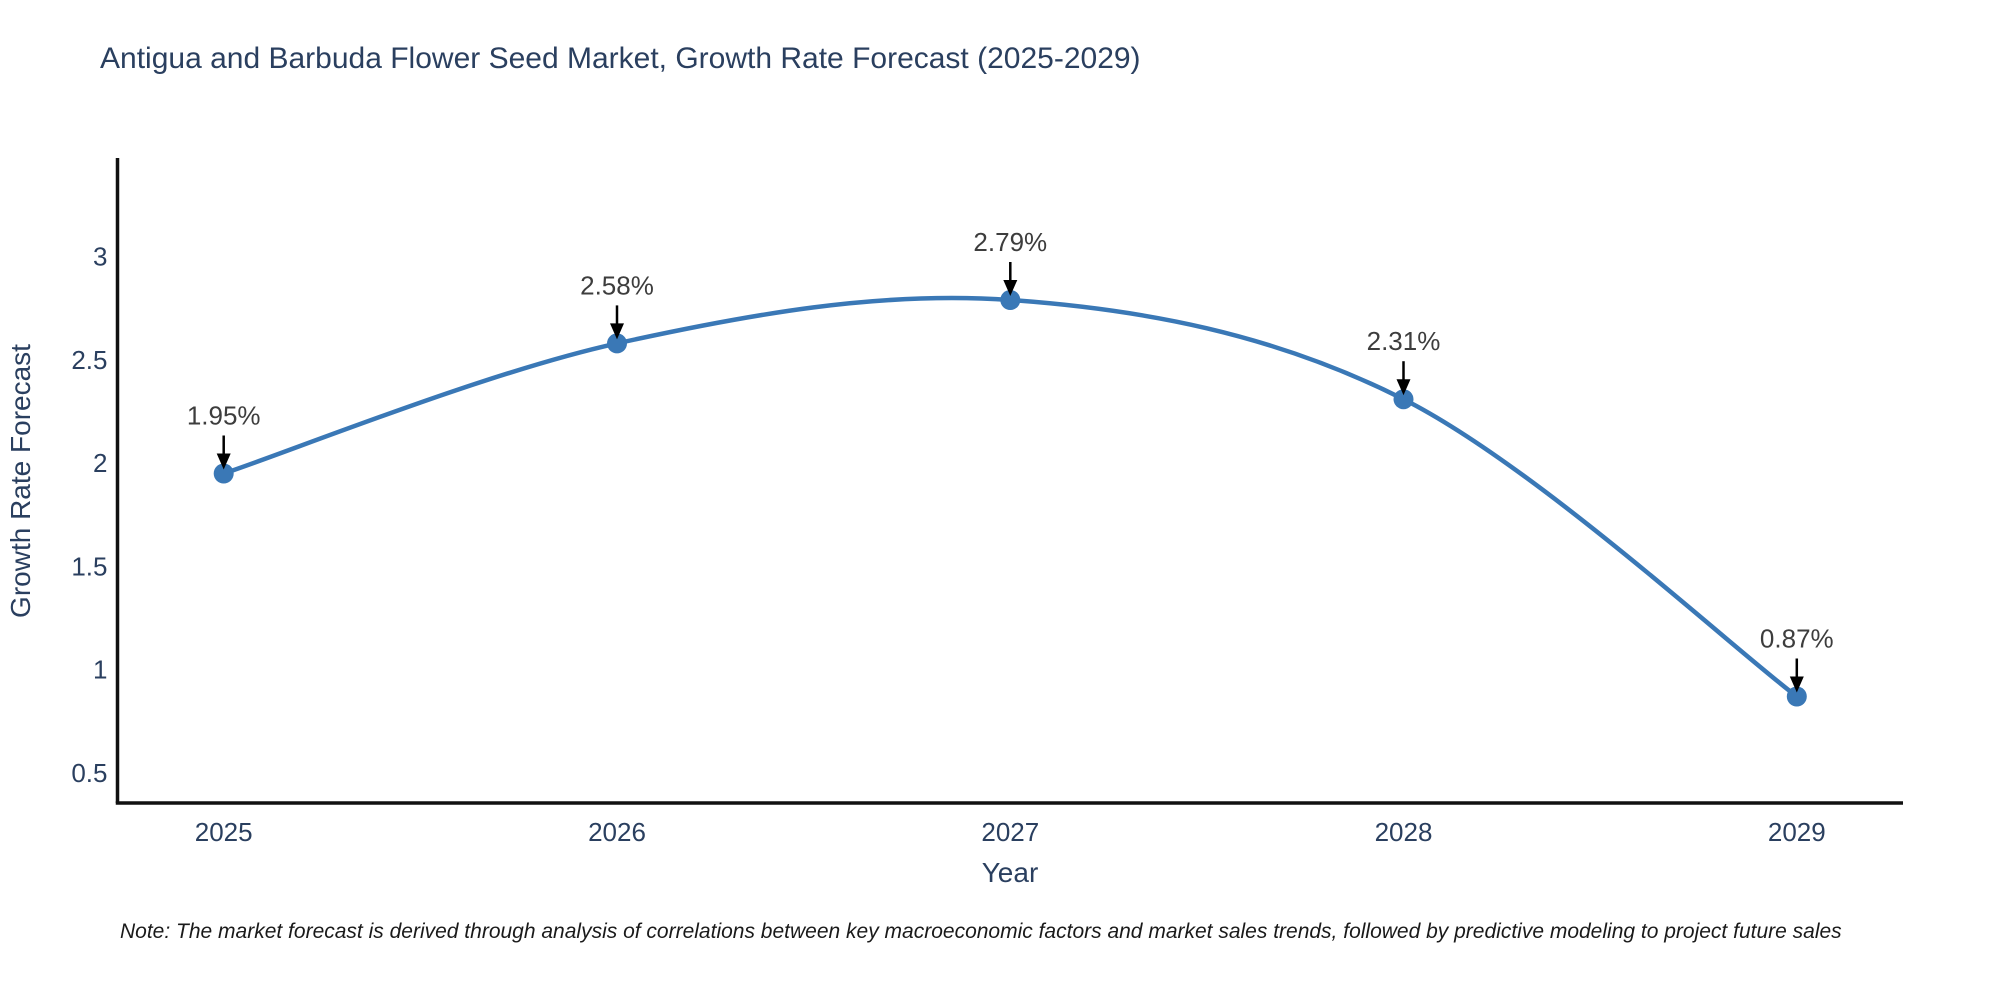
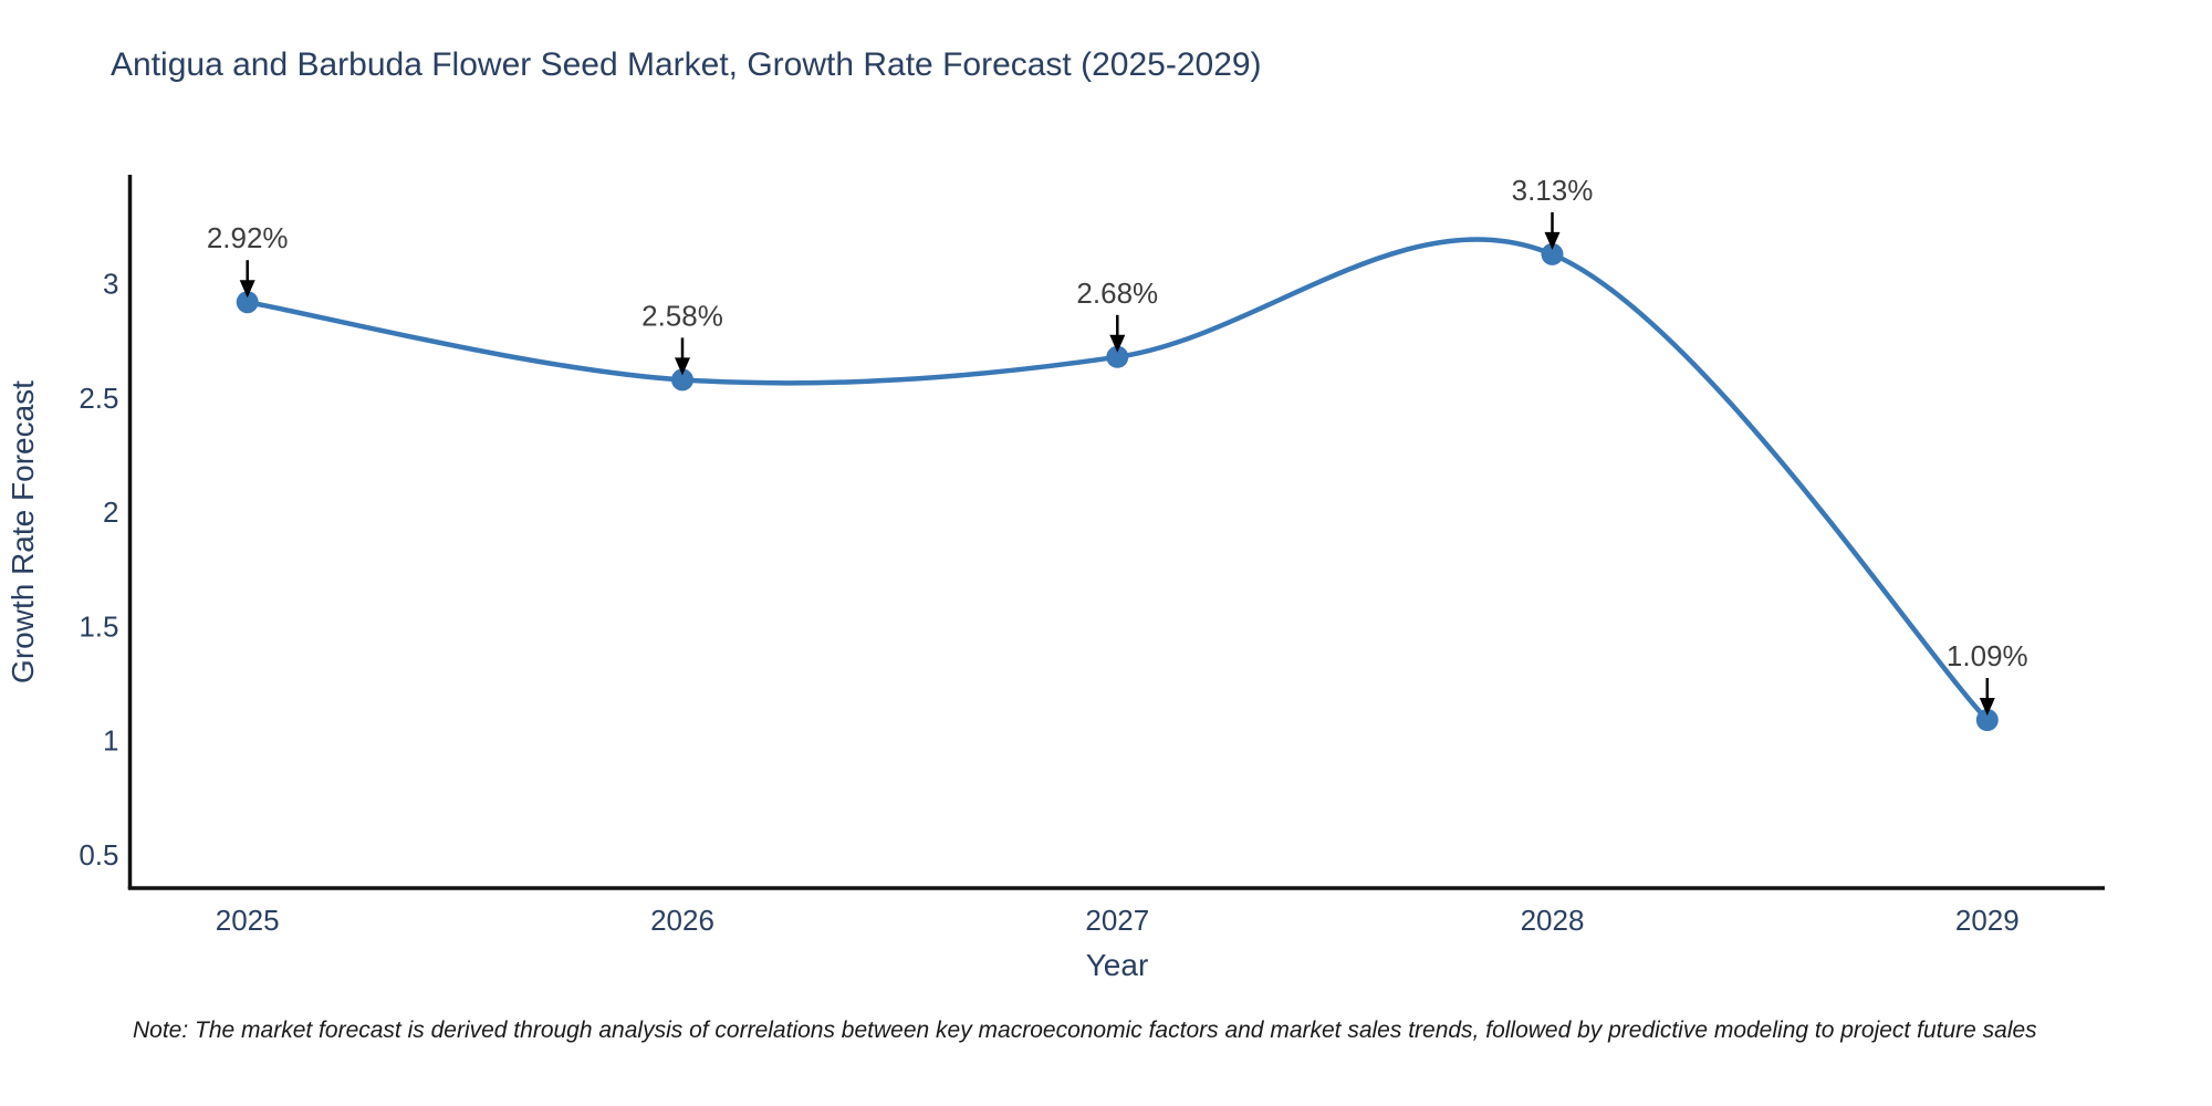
2025: 1.95% -> 2.92%
2027: 2.79% -> 2.68%
2028: 2.31% -> 3.13%
2029: 0.87% -> 1.09%
